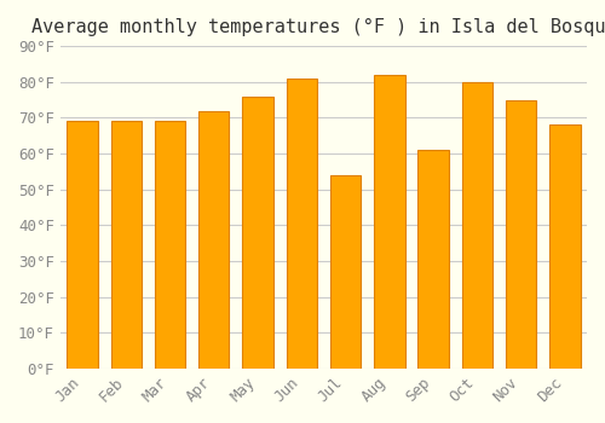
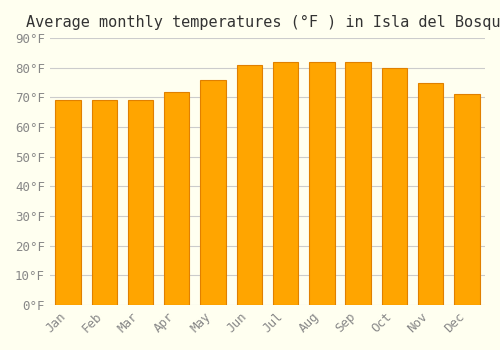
Jul: 54°F -> 82°F
Sep: 61°F -> 82°F
Dec: 68°F -> 71°F
